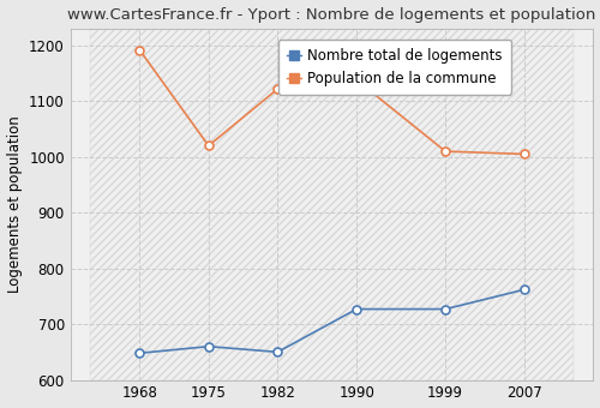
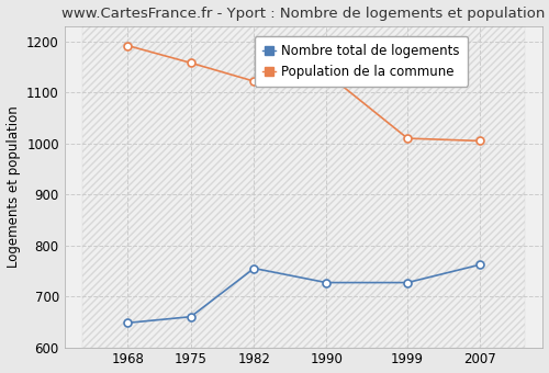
Population de la commune/1975: 1020 -> 1158
Nombre total de logements/1982: 650 -> 755
